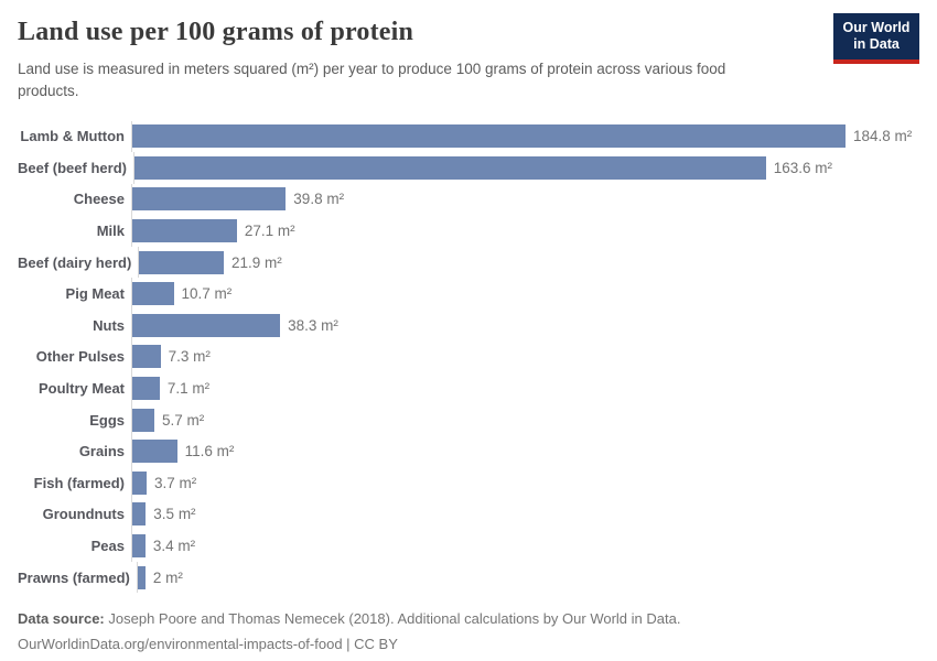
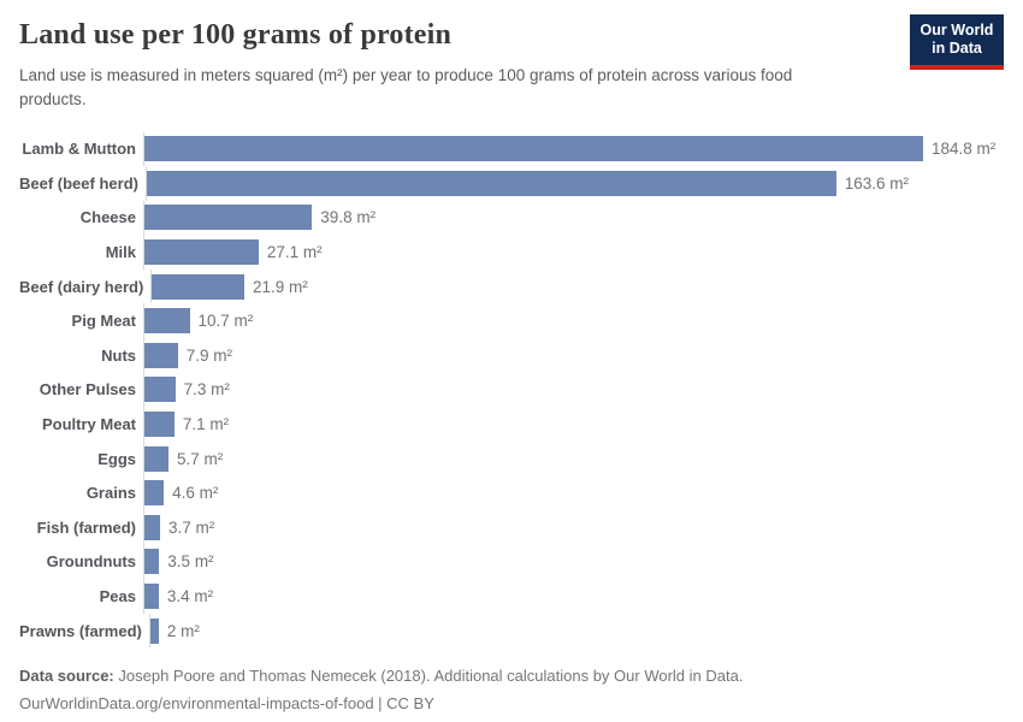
Nuts: 38.3 -> 7.9
Grains: 11.6 -> 4.6
